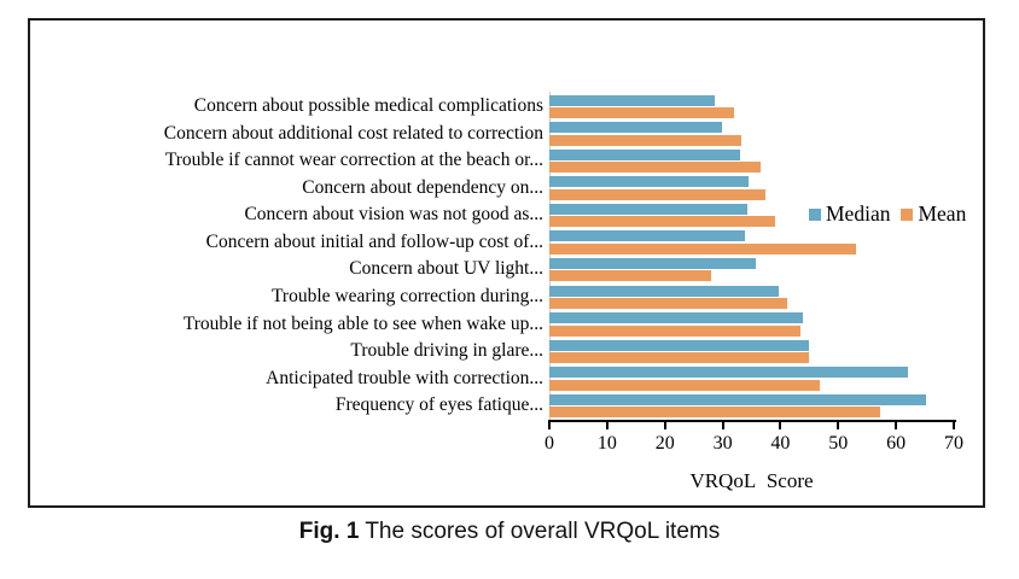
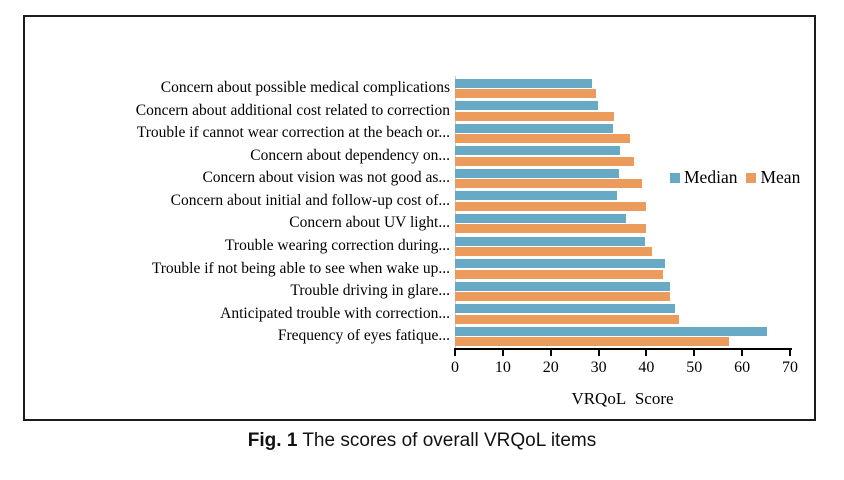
Mean/Concern about possible medical complications: 32 -> 29
Mean/Concern about initial and follow-up cost of...: 53 -> 40
Mean/Concern about UV light...: 28 -> 40
Median/Anticipated trouble with correction...: 62 -> 46
